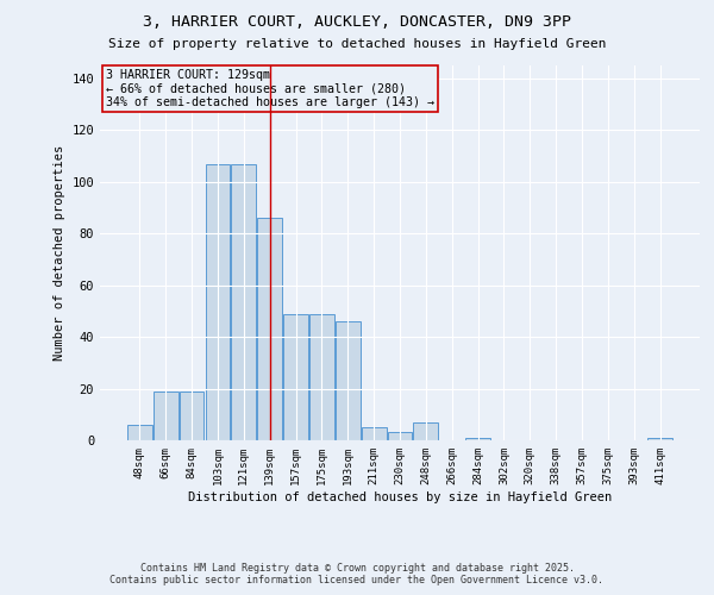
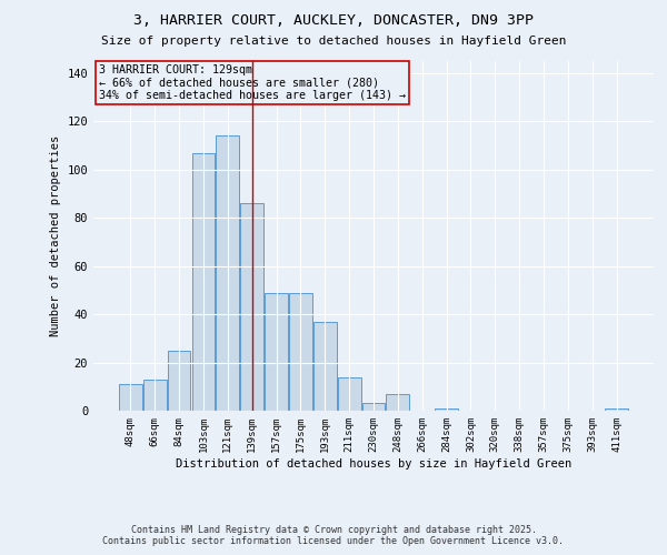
48sqm: 6 -> 11
66sqm: 19 -> 13
84sqm: 19 -> 25
121sqm: 107 -> 114
193sqm: 46 -> 37
211sqm: 5 -> 14
